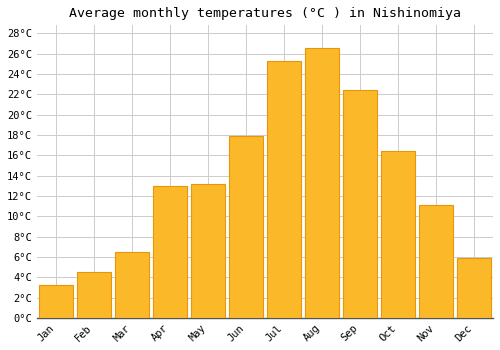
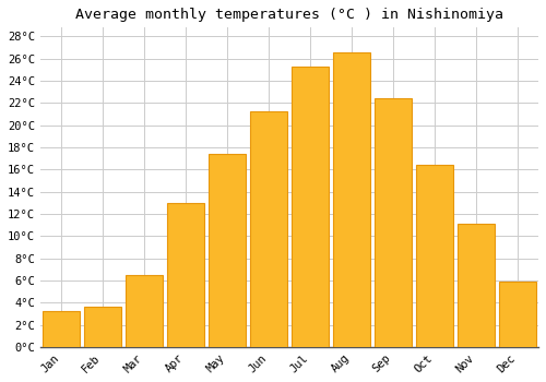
Feb: 4.5°C -> 3.6°C
May: 13.2°C -> 17.4°C
Jun: 17.9°C -> 21.2°C
